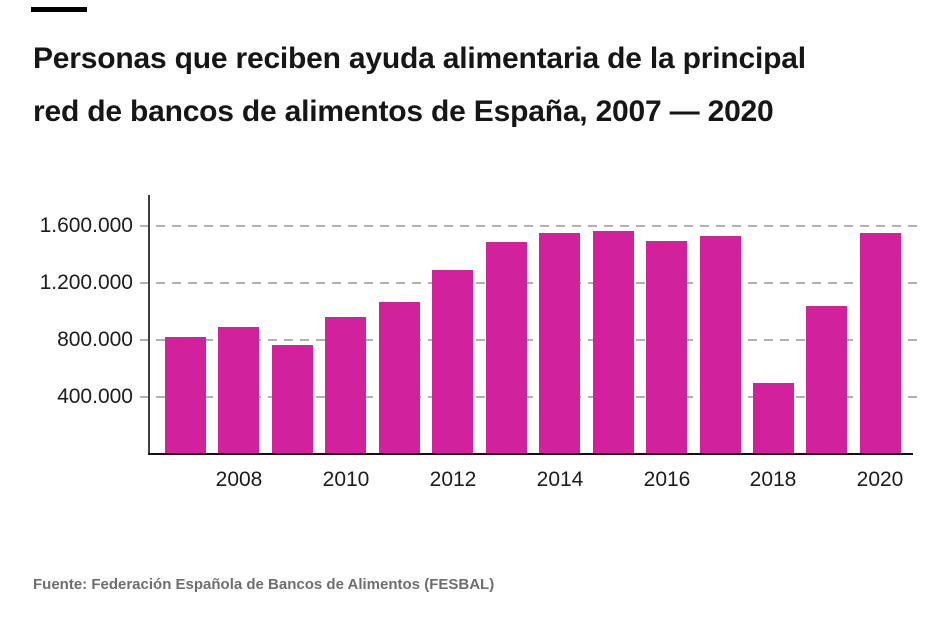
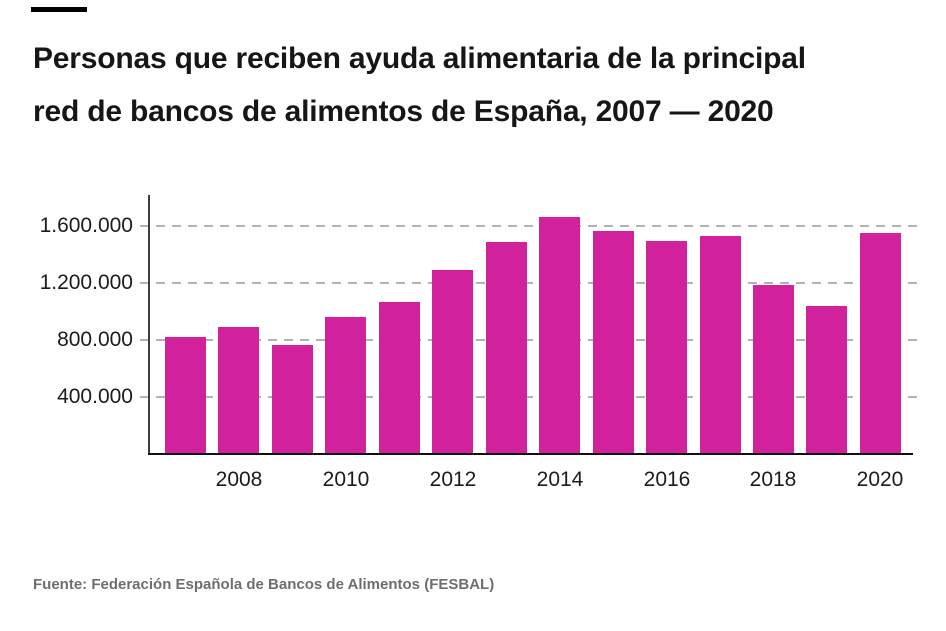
2014: 1550000 -> 1660000
2018: 500000 -> 1180000
